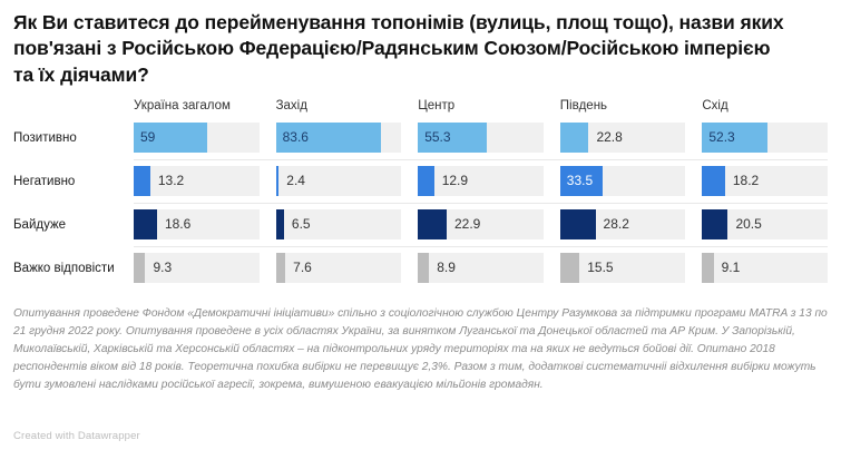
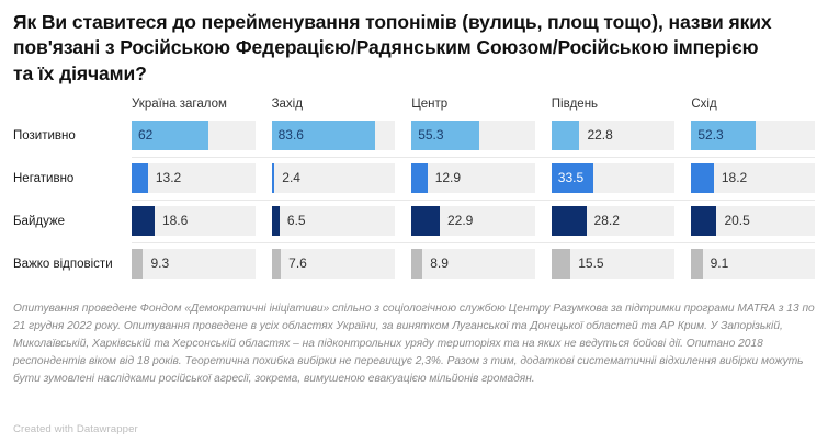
Позитивно/Україна загалом: 59 -> 62
